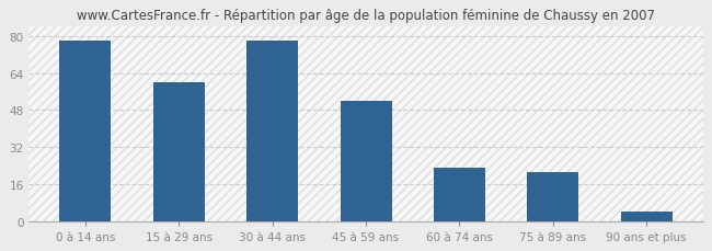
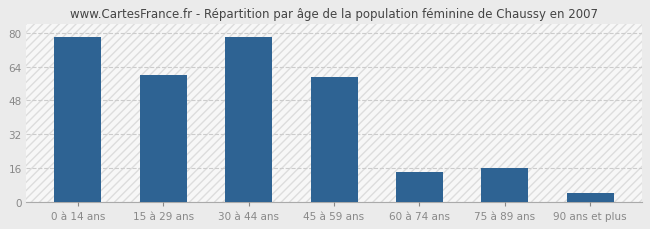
45 à 59 ans: 52 -> 59
60 à 74 ans: 23 -> 14
75 à 89 ans: 21 -> 16
